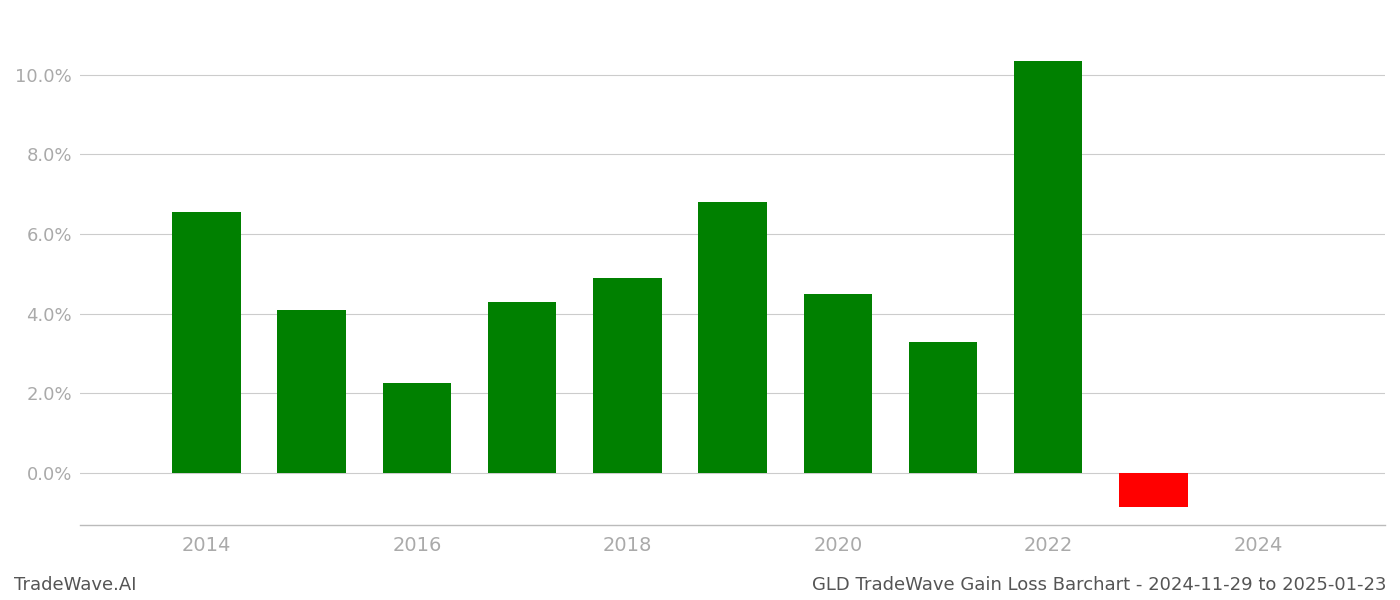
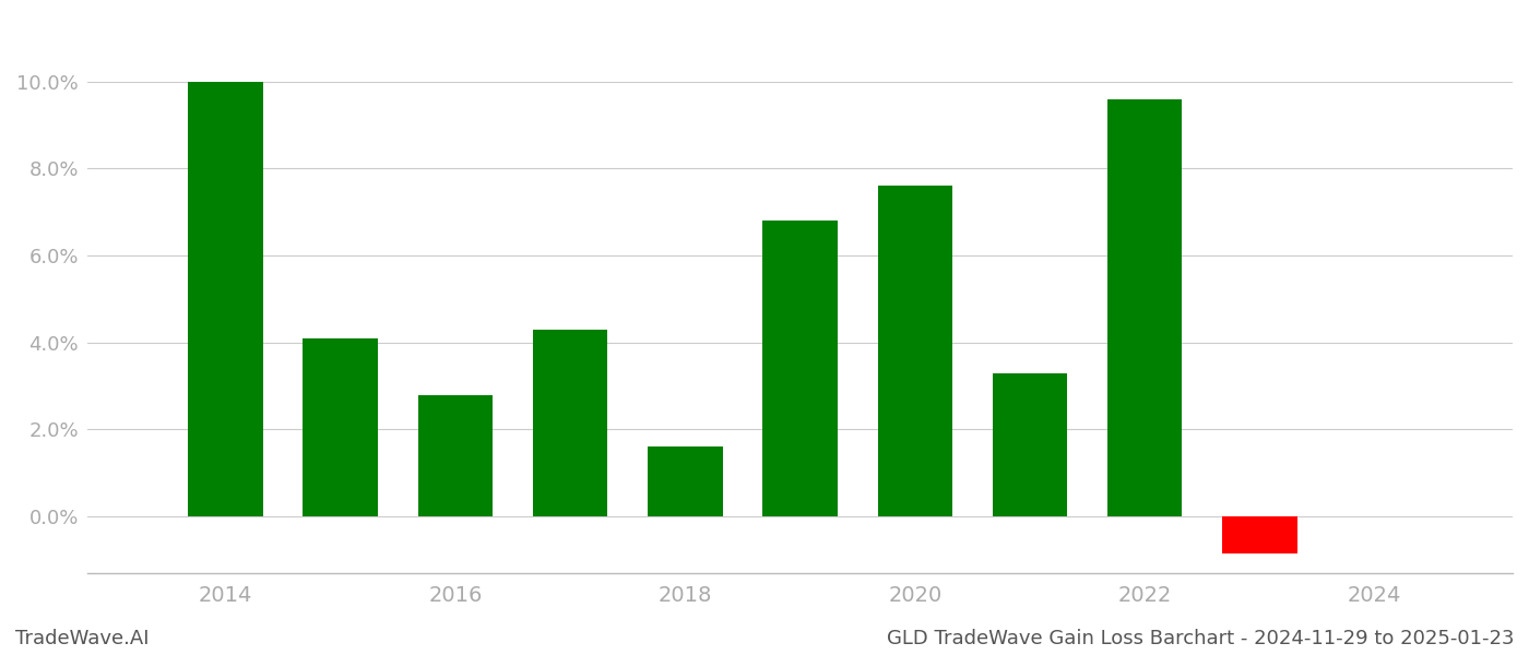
2014: 6.55% -> 10.00%
2016: 2.25% -> 2.80%
2018: 4.90% -> 1.60%
2020: 4.50% -> 7.60%
2022: 10.35% -> 9.60%
